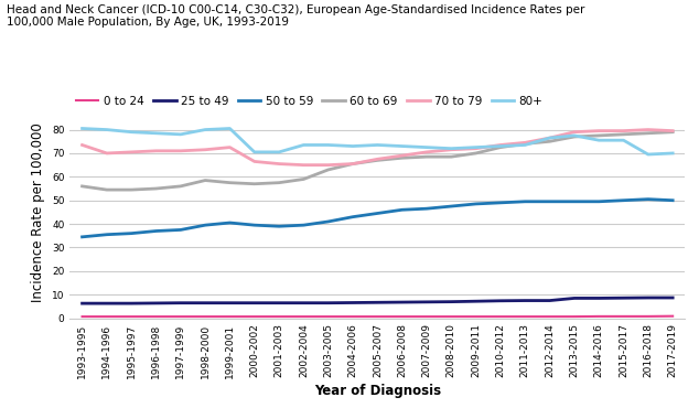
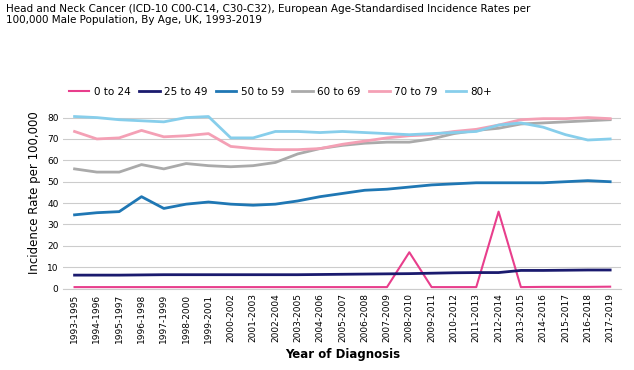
50 to 59/1996-1998: 37.0 -> 43.0
60 to 69/1996-1998: 55.0 -> 58.0
70 to 79/1996-1998: 71.0 -> 74.0
0 to 24/2008-2010: 0.7 -> 17.0
0 to 24/2012-2014: 0.7 -> 36.0
80+/2015-2017: 75.5 -> 72.0
